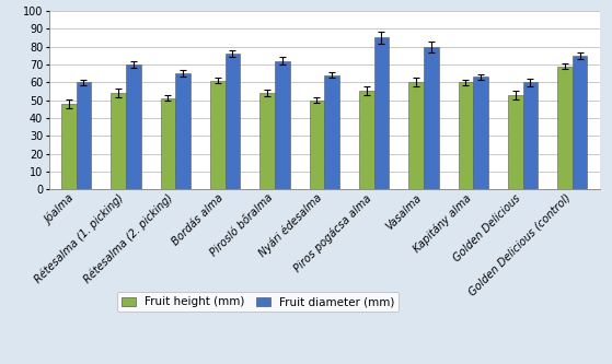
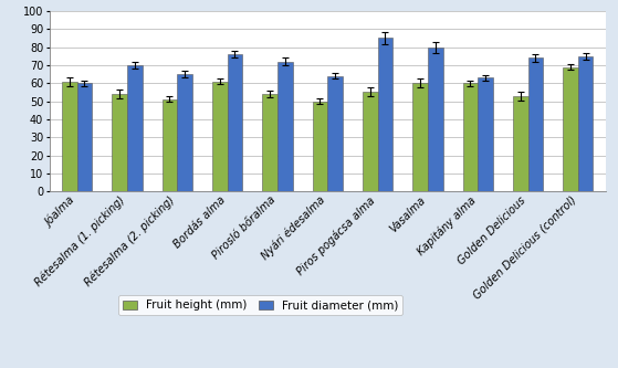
Fruit height (mm)/Jóalma: 48 -> 61
Fruit diameter (mm)/Golden Delicious: 60 -> 74
